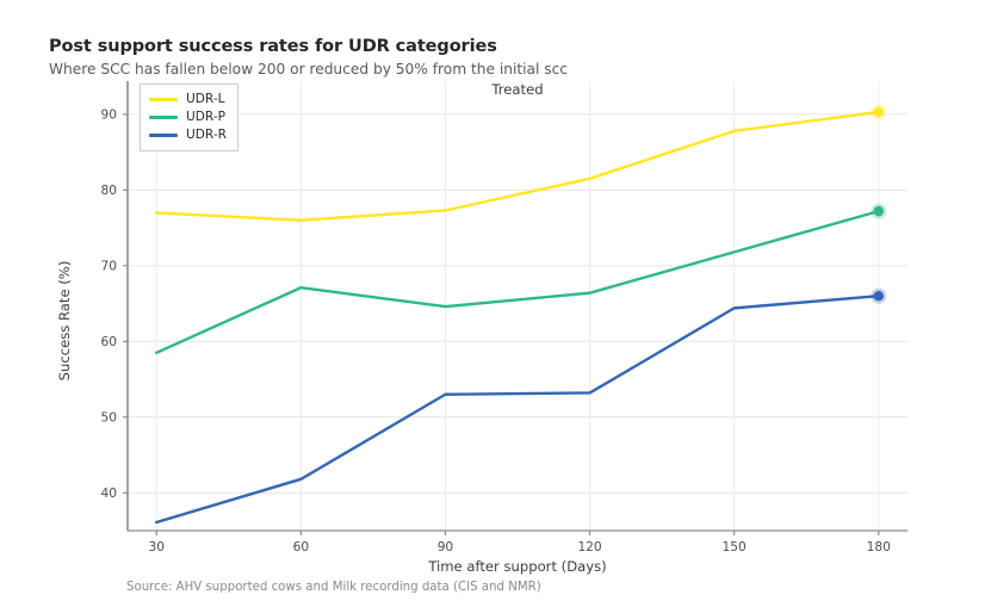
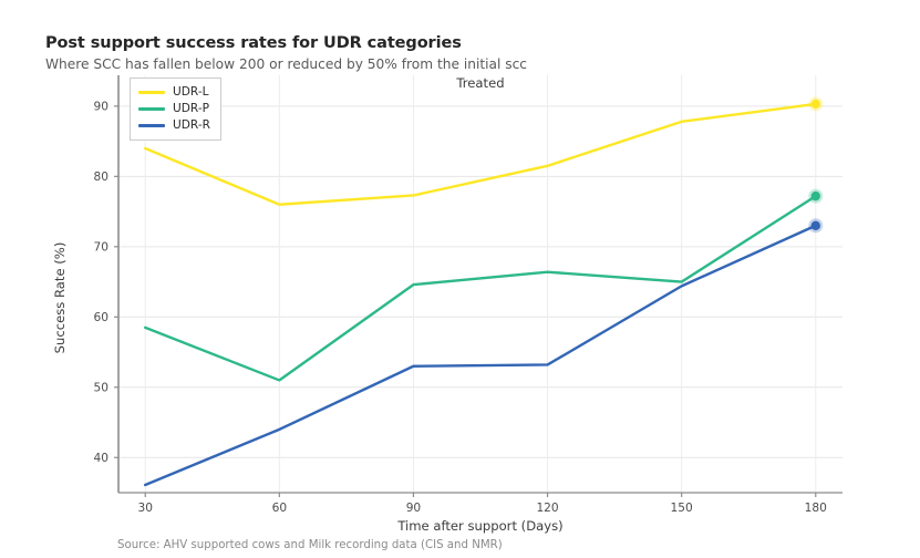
UDR-L/30: 77 -> 84
UDR-P/60: 67 -> 51
UDR-R/60: 42 -> 44
UDR-P/150: 72 -> 65
UDR-R/180: 66 -> 73
